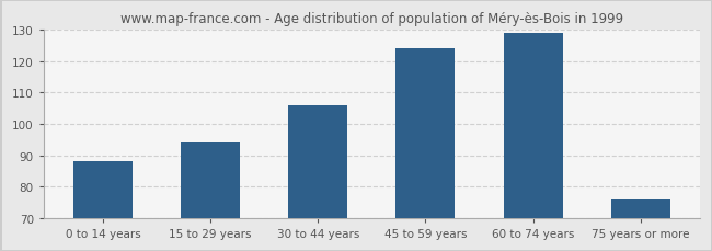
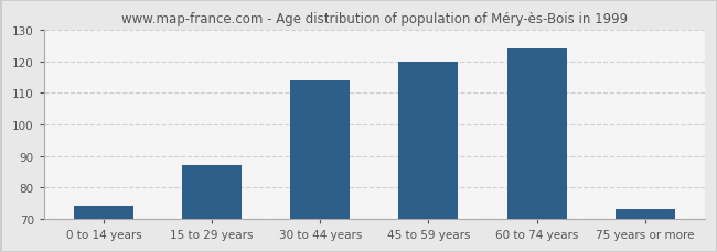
0 to 14 years: 88 -> 74
15 to 29 years: 94 -> 87
30 to 44 years: 106 -> 114
45 to 59 years: 124 -> 120
60 to 74 years: 129 -> 124
75 years or more: 76 -> 73
